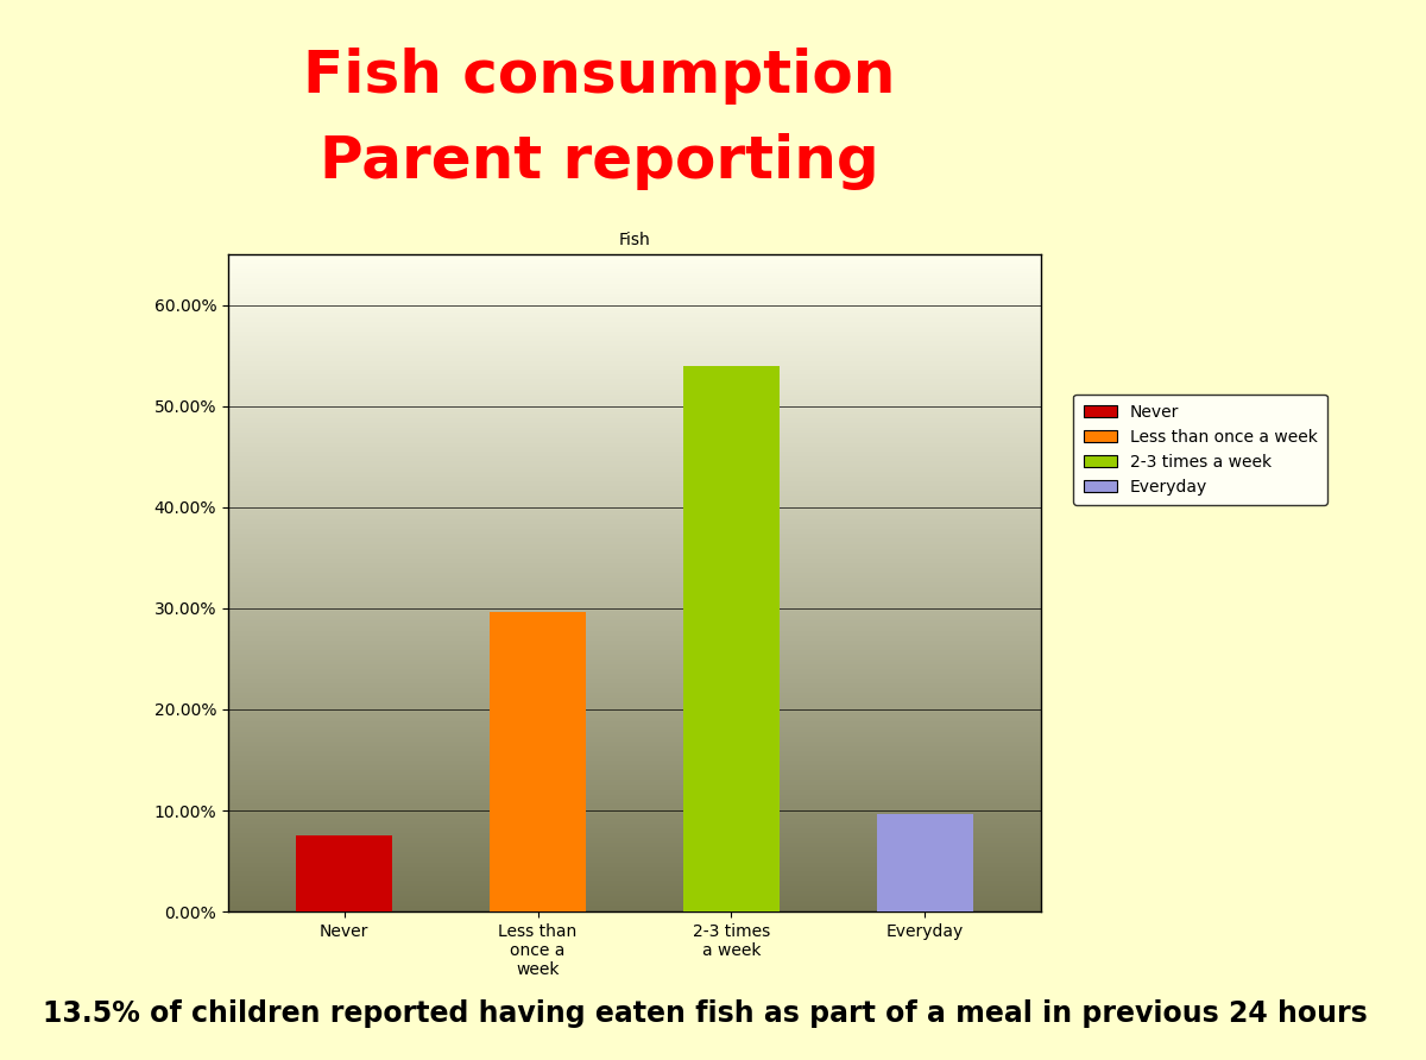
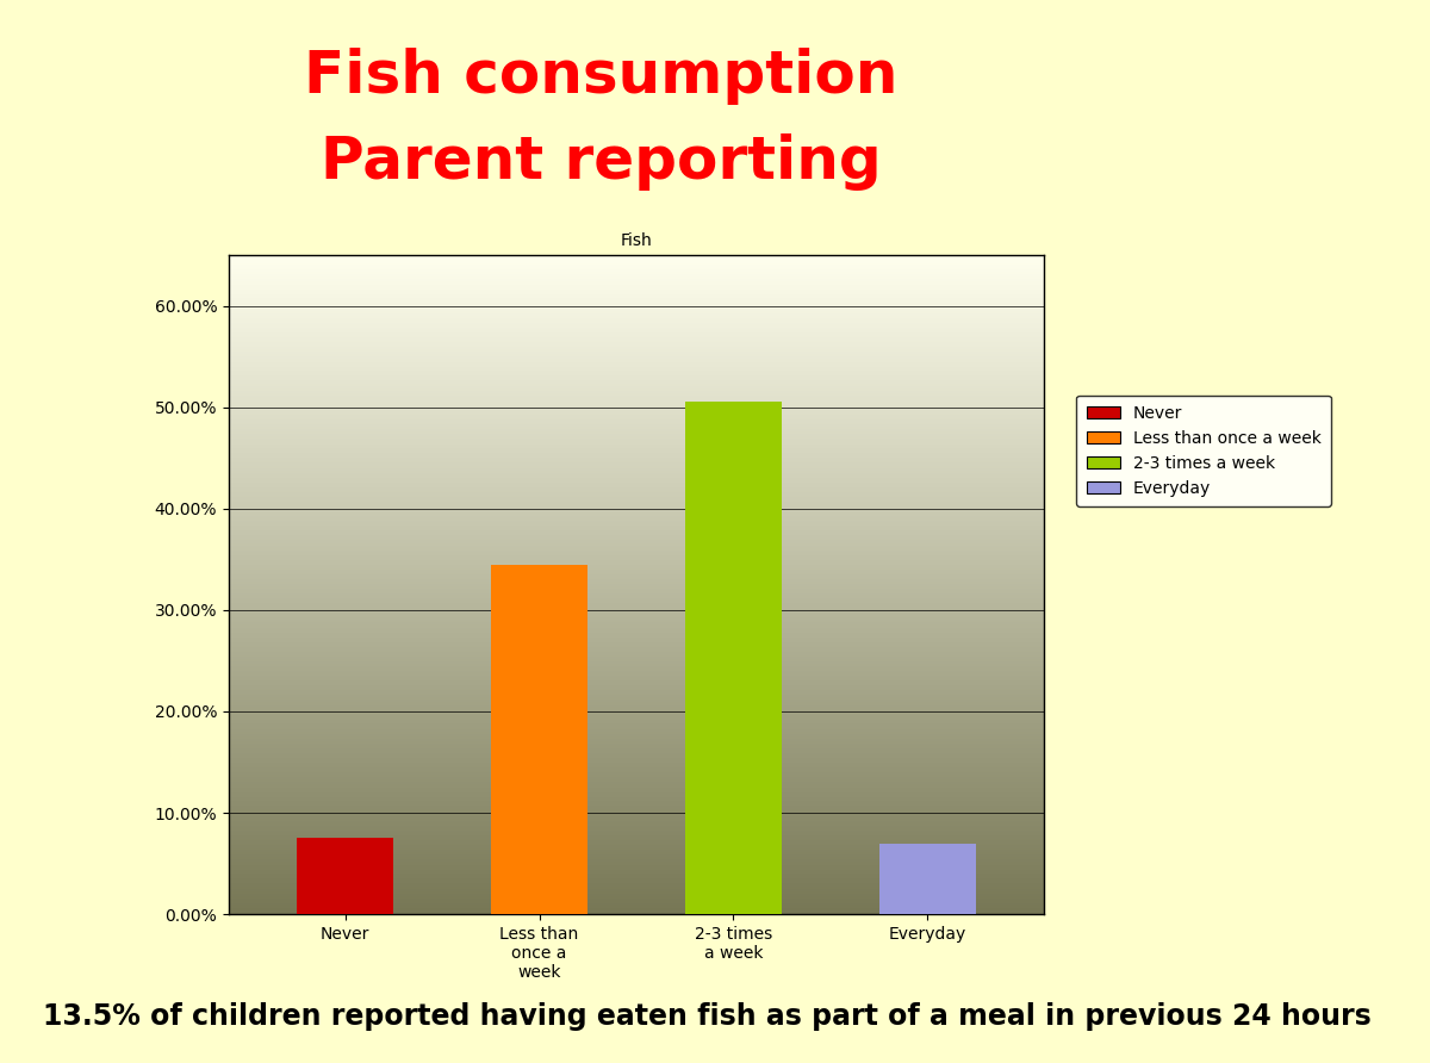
Less than once a week: 29.6% -> 34.5%
2-3 times a week: 54.0% -> 50.5%
Everyday: 9.6% -> 7.0%
